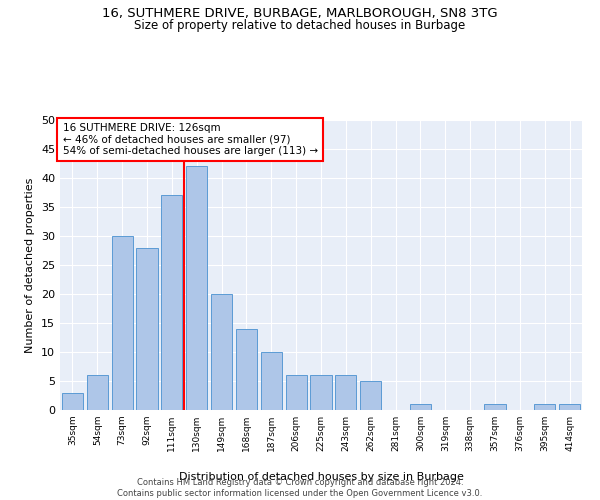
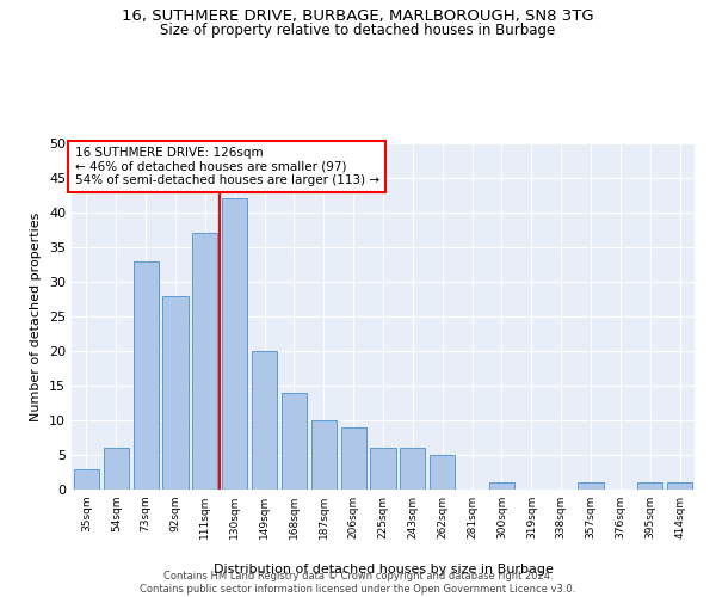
73sqm: 30 -> 33
206sqm: 6 -> 9
